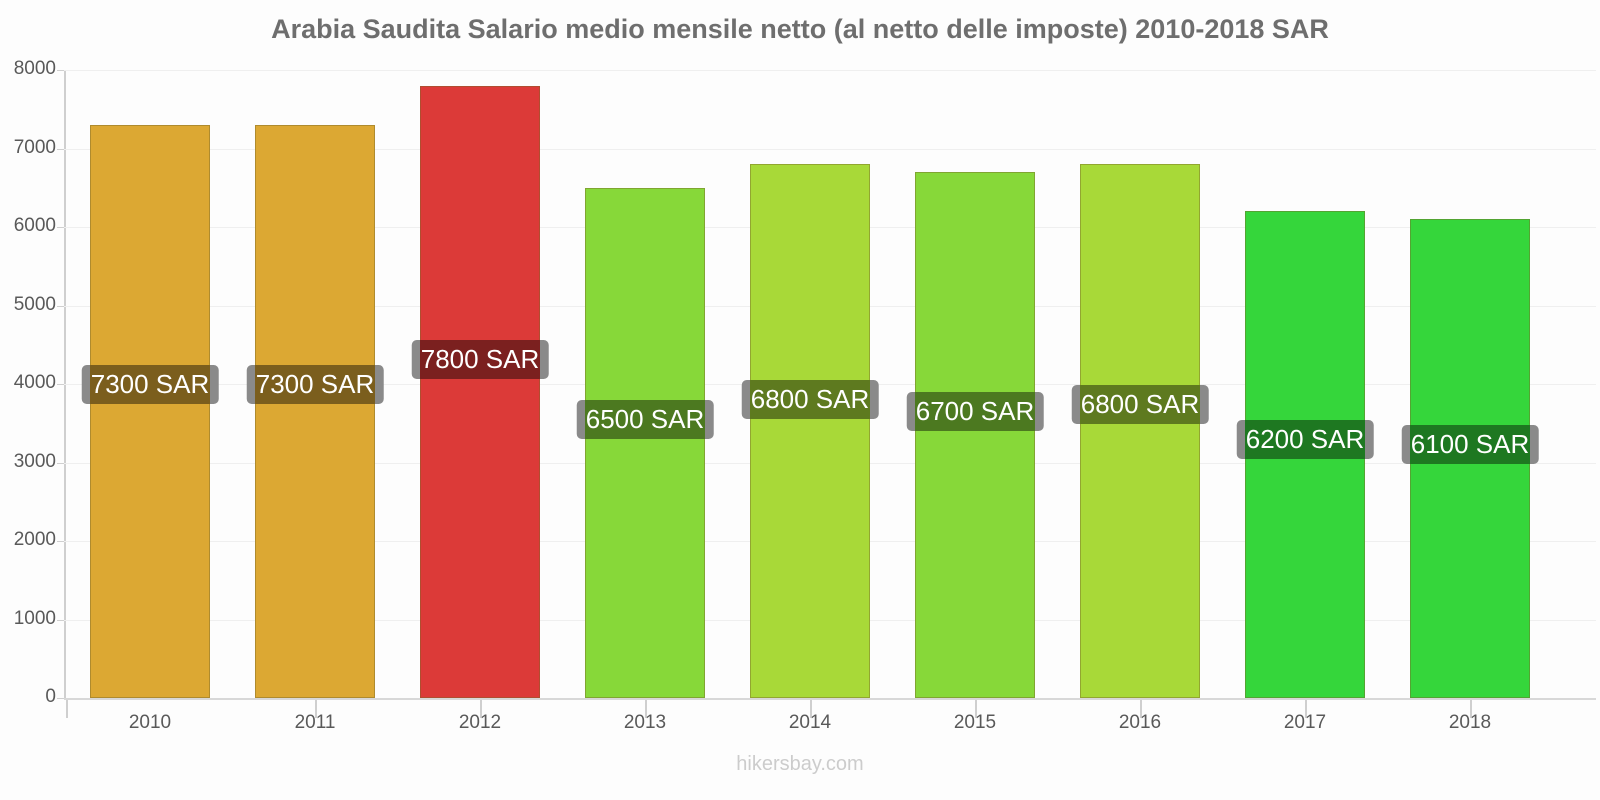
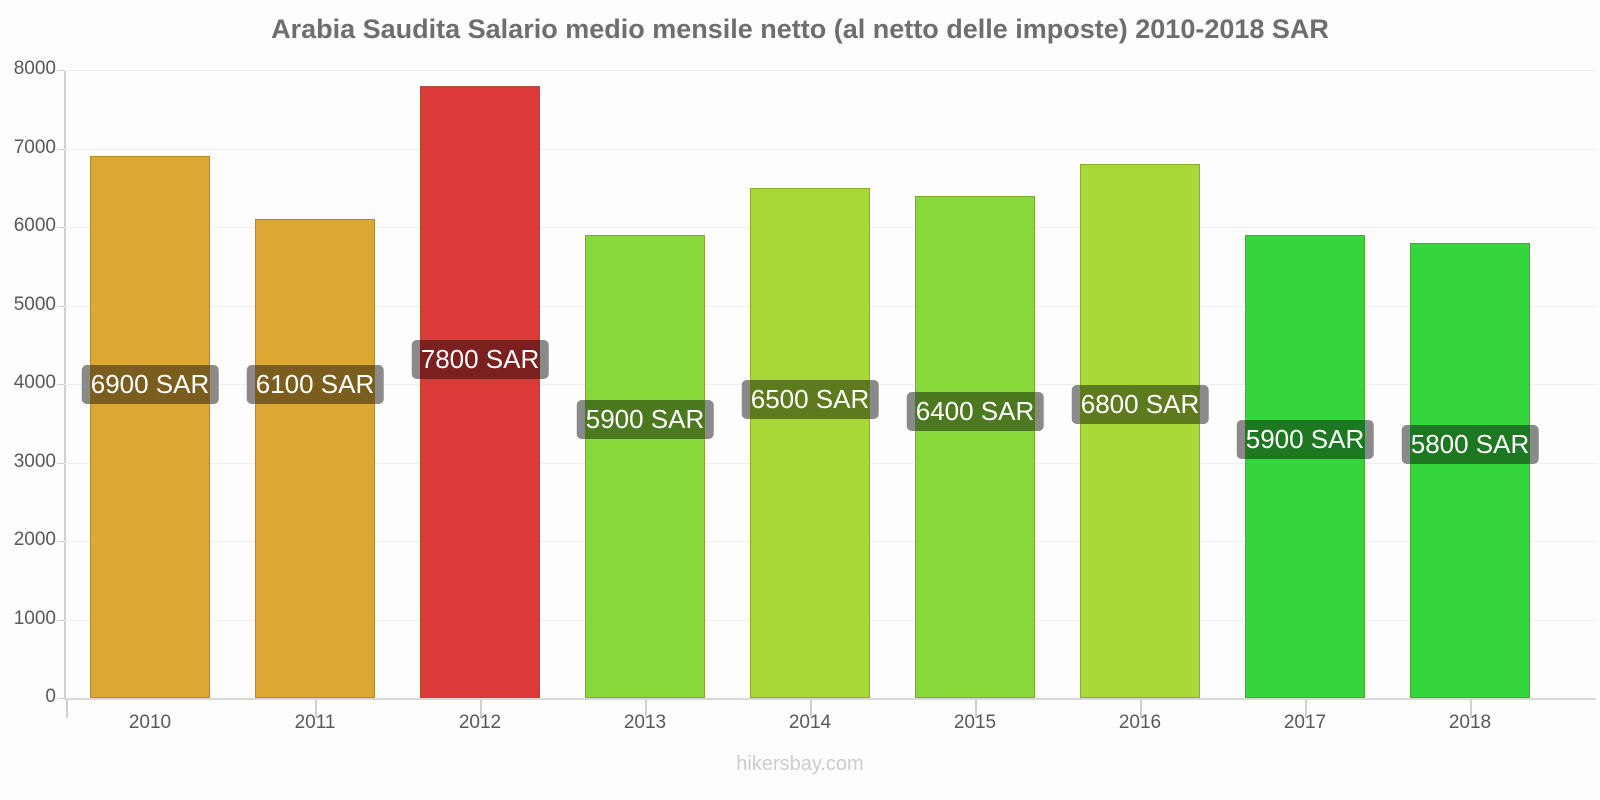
2010: 7300 -> 6900
2011: 7300 -> 6100
2013: 6500 -> 5900
2014: 6800 -> 6500
2015: 6700 -> 6400
2017: 6200 -> 5900
2018: 6100 -> 5800
